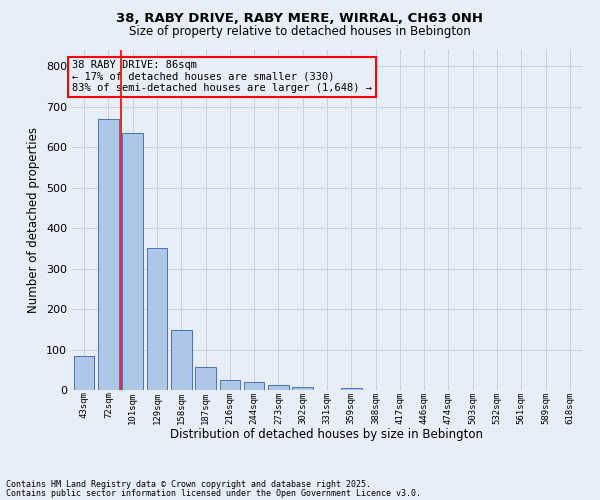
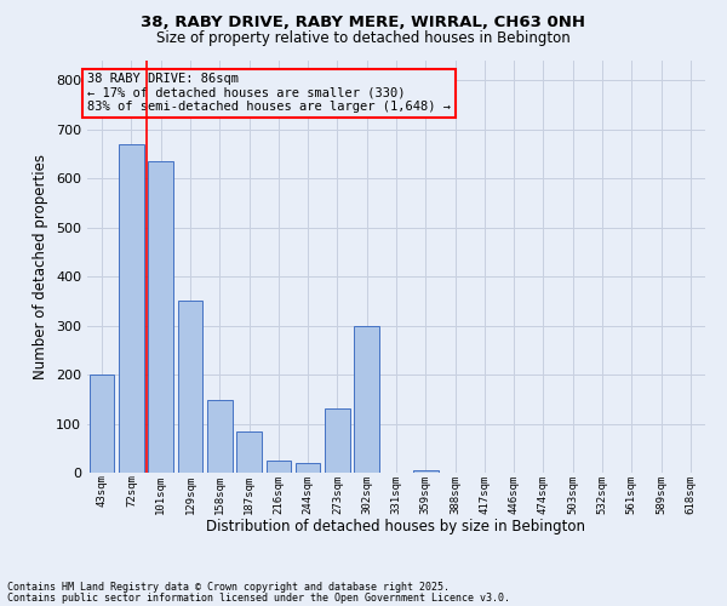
43sqm: 85 -> 200
187sqm: 58 -> 85
273sqm: 13 -> 130
302sqm: 8 -> 300
